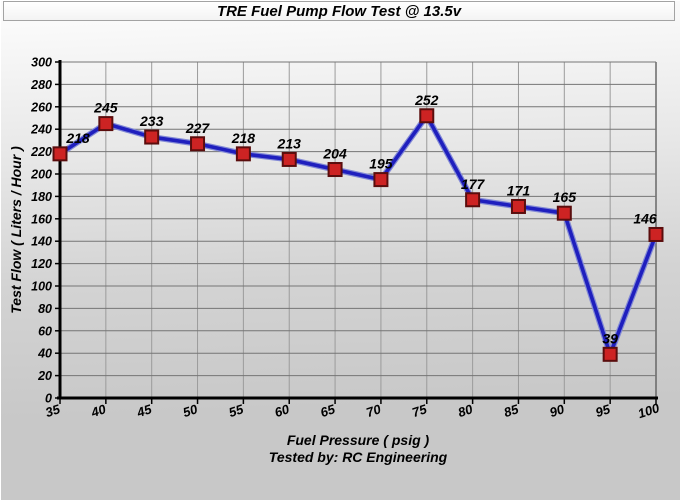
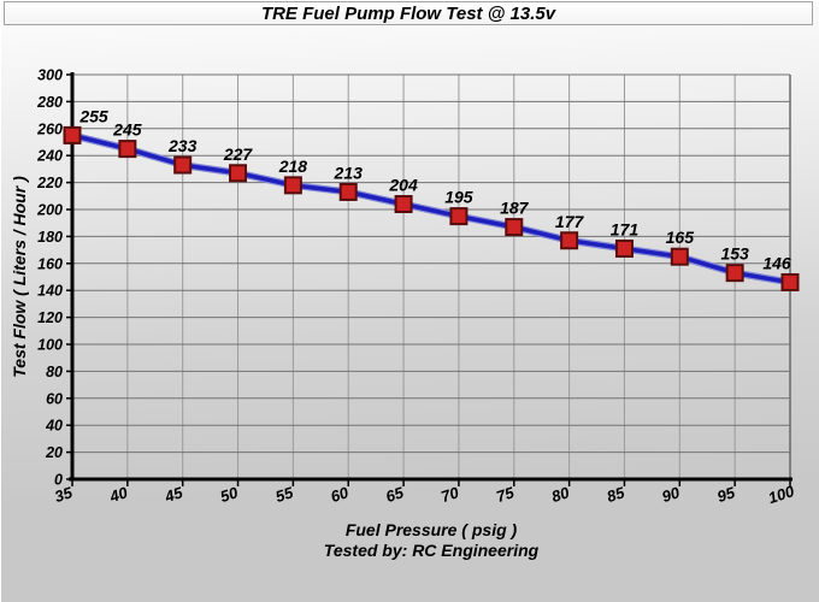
35: 218 -> 255
75: 252 -> 187
95: 39 -> 153
